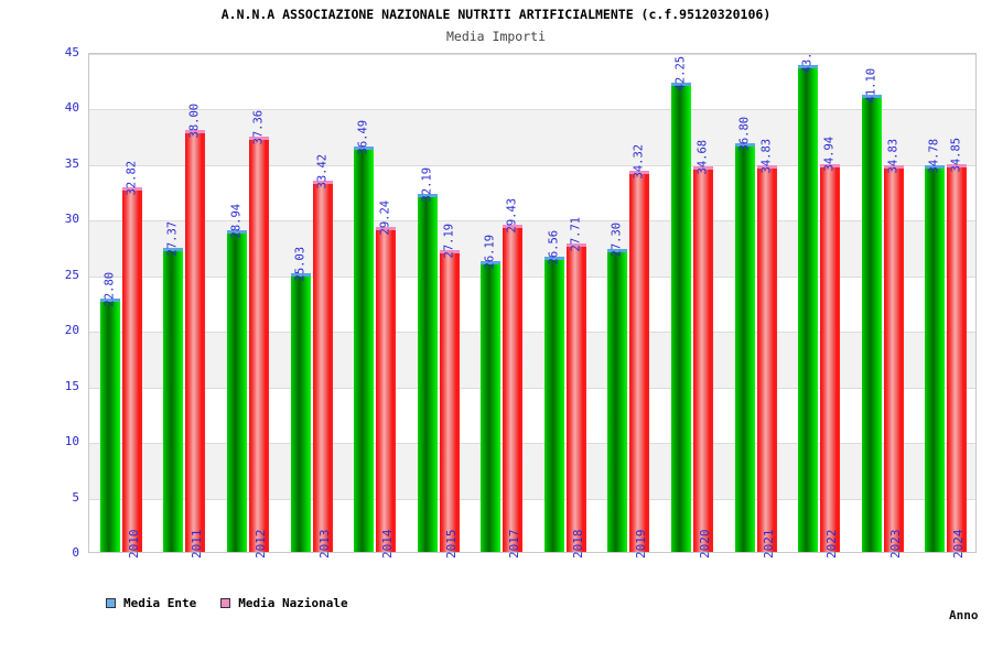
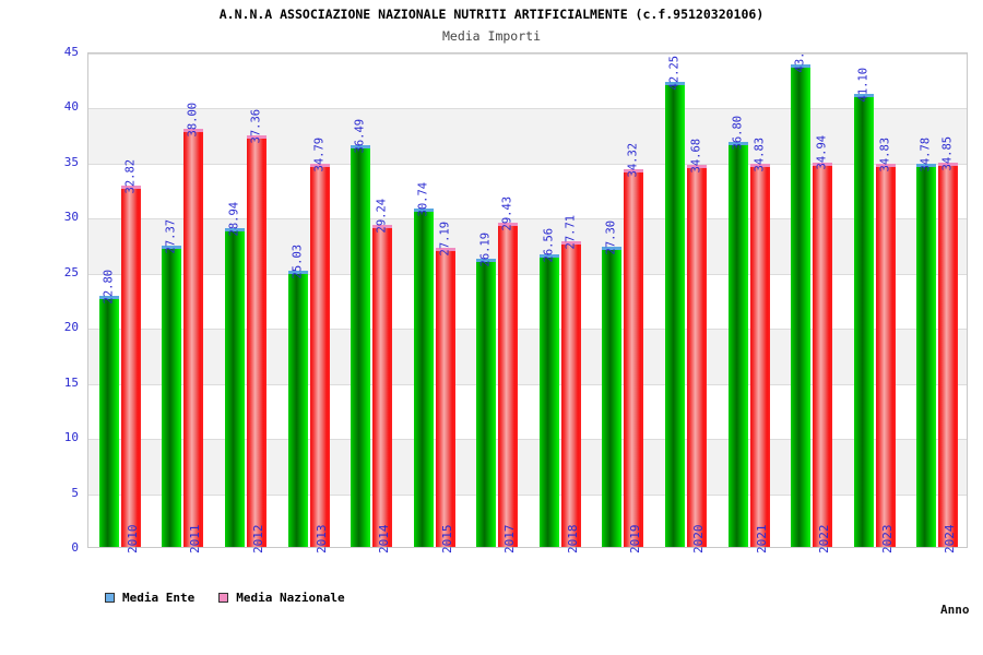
Media Nazionale/2013: 33.42 -> 34.79
Media Ente/2015: 32.19 -> 30.74
